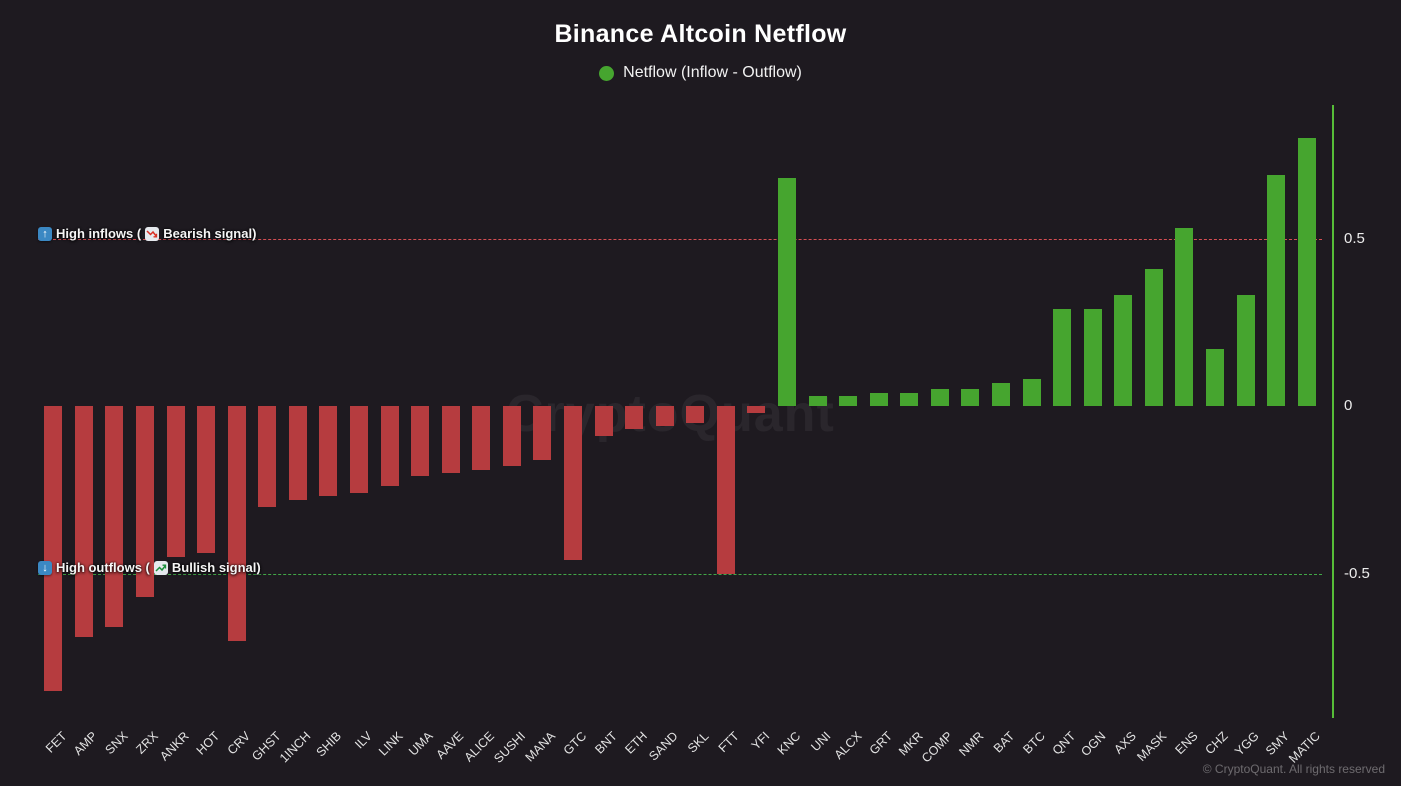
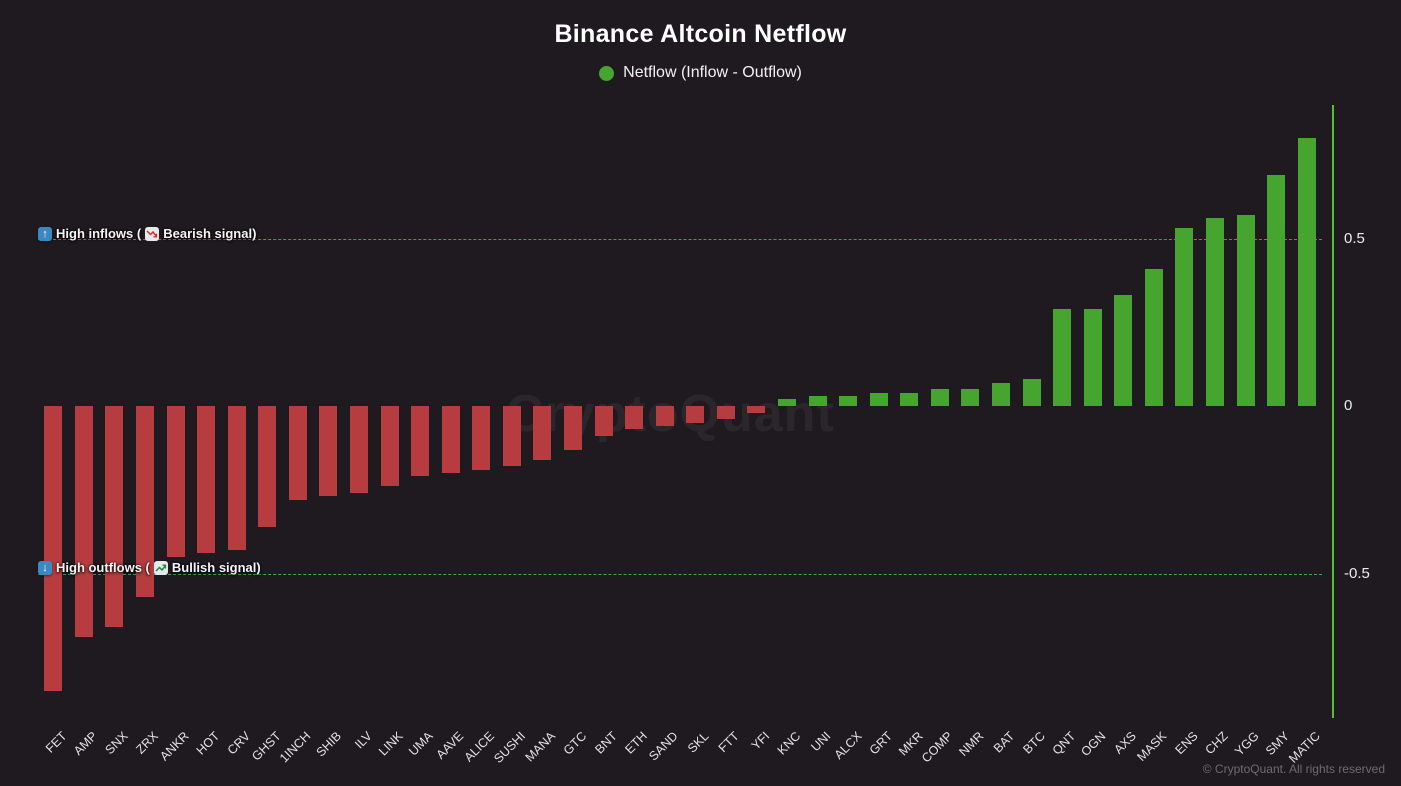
CRV: -0.70 -> -0.43
GHST: -0.30 -> -0.36
GTC: -0.46 -> -0.13
FTT: -0.50 -> -0.04
KNC: 0.68 -> 0.02
CHZ: 0.17 -> 0.56
YGG: 0.33 -> 0.57
